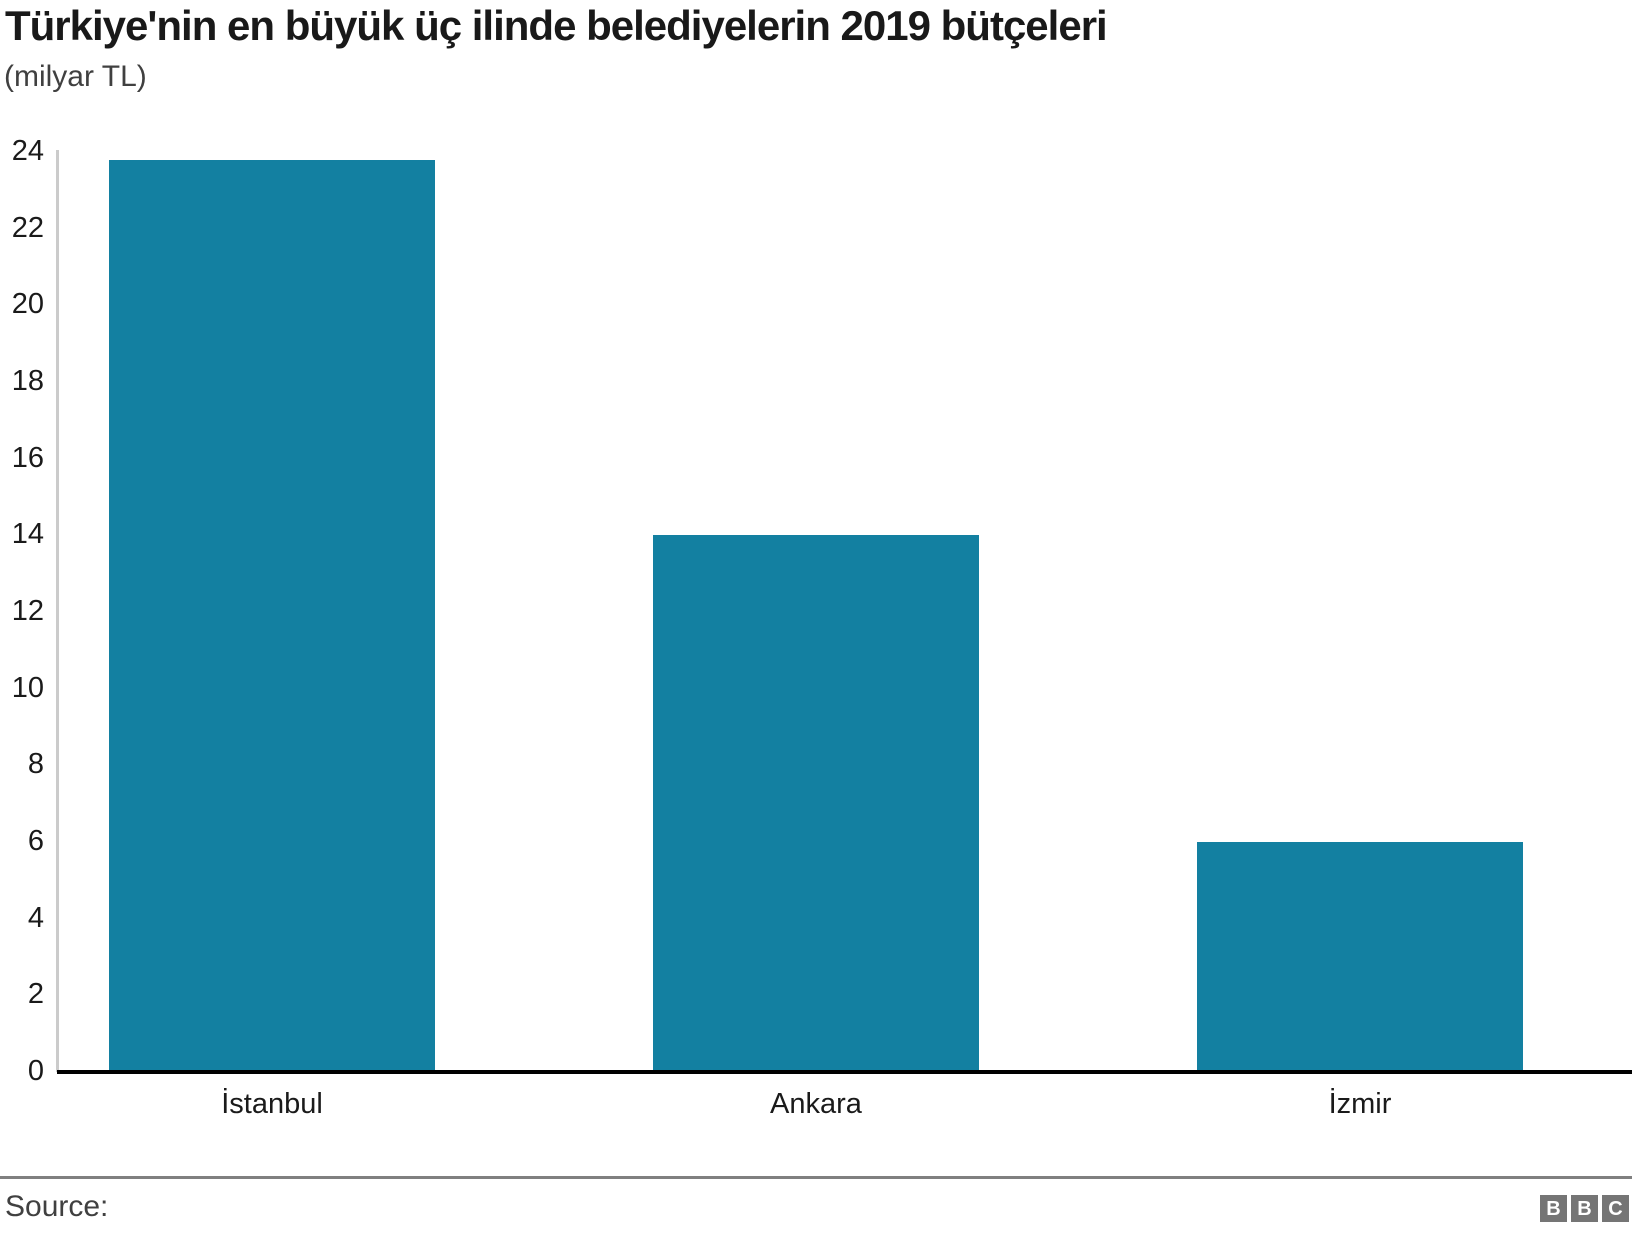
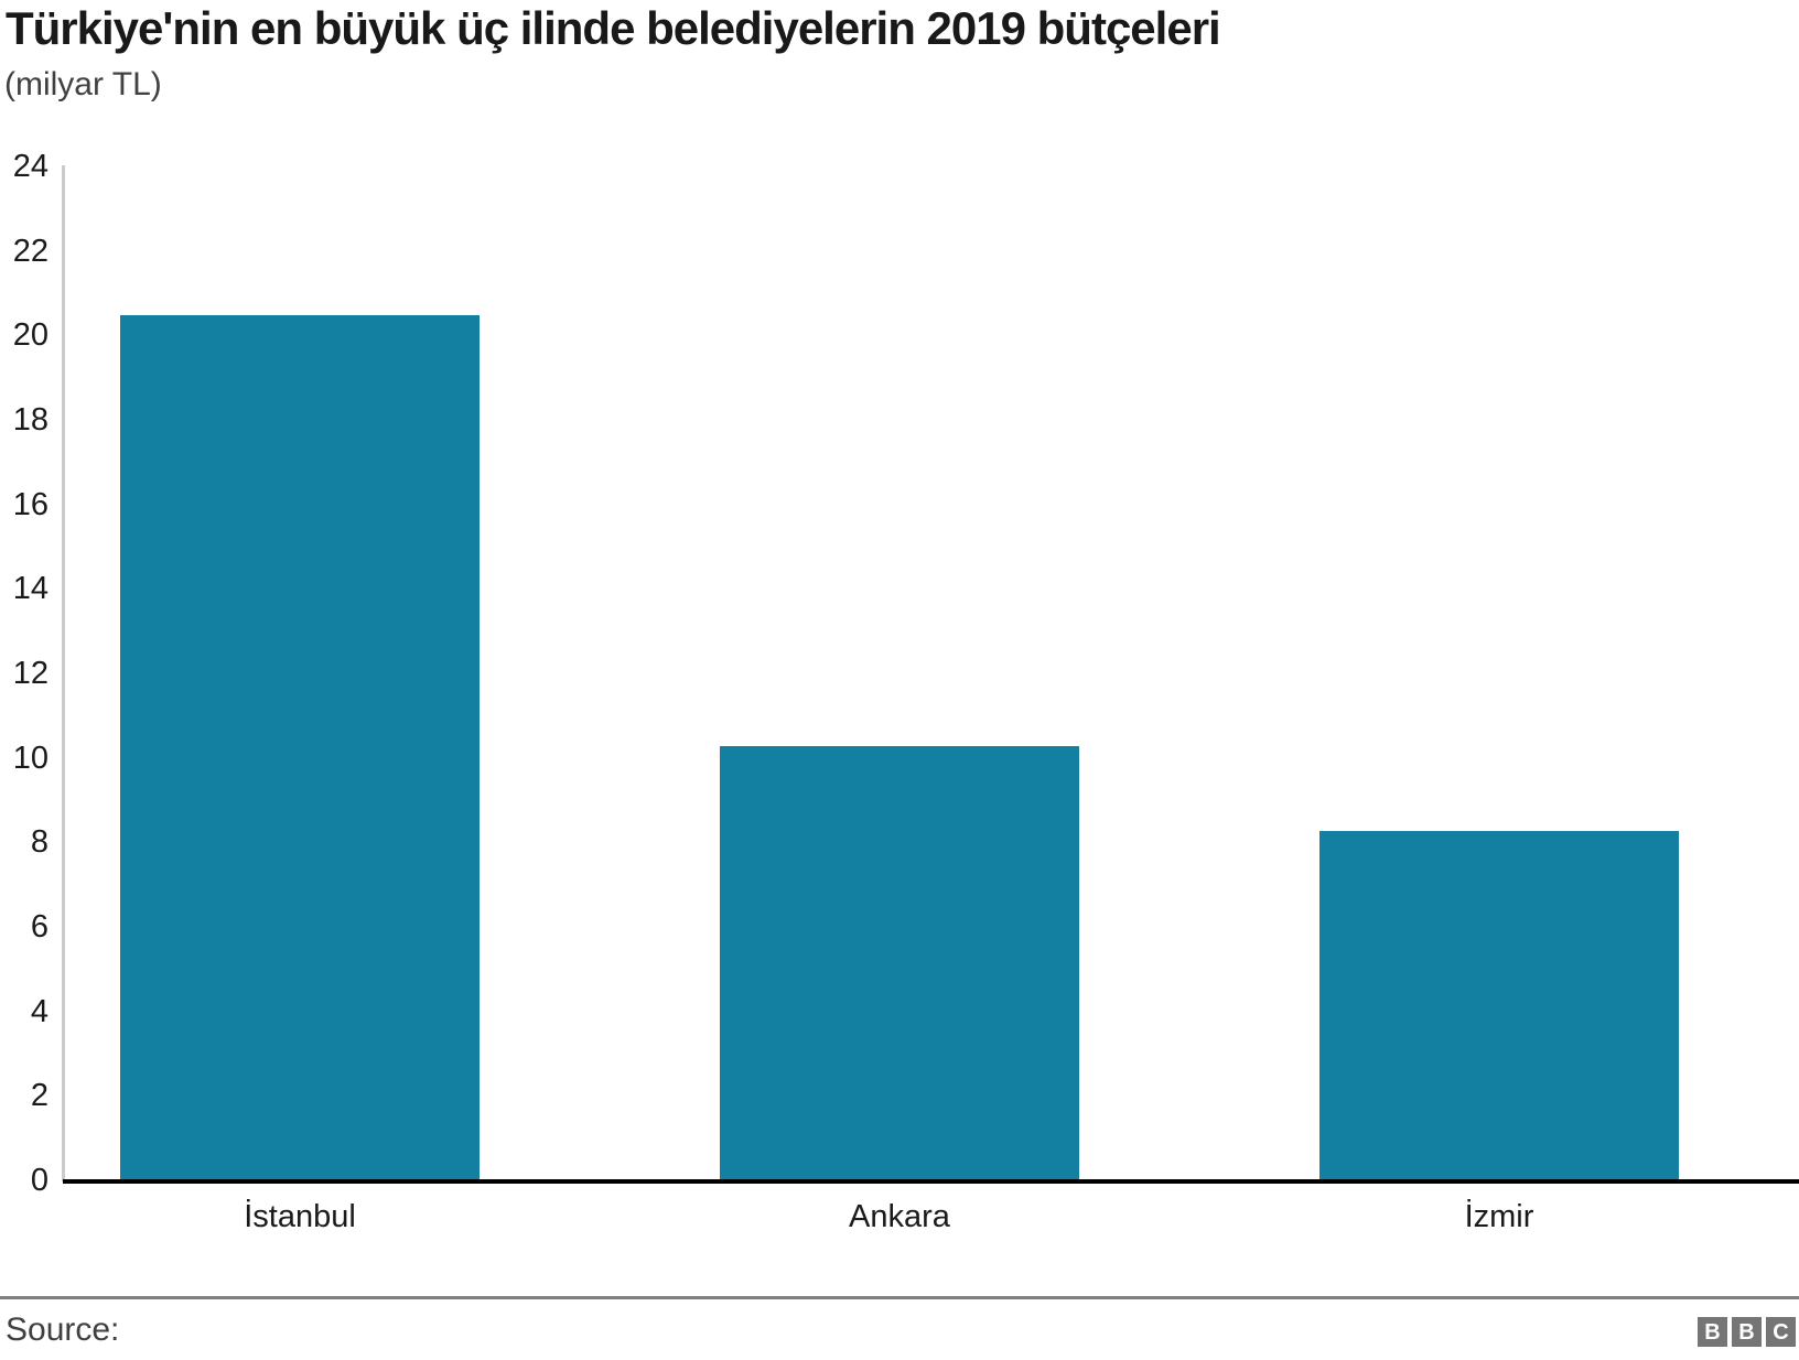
İstanbul: 23.8 -> 20.5
Ankara: 14.0 -> 10.3
İzmir: 6.0 -> 8.3
